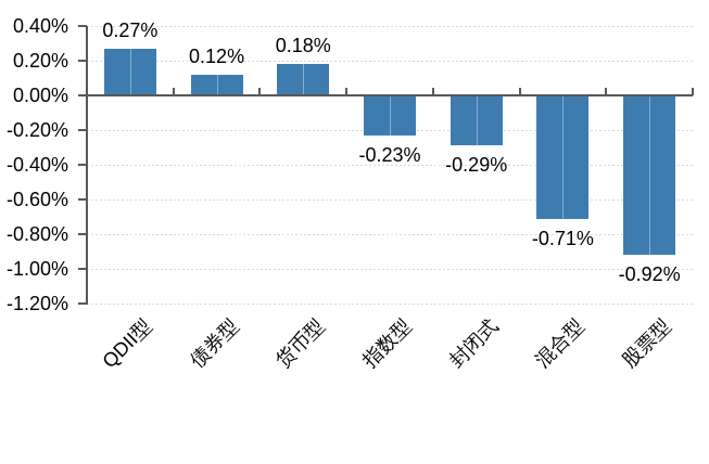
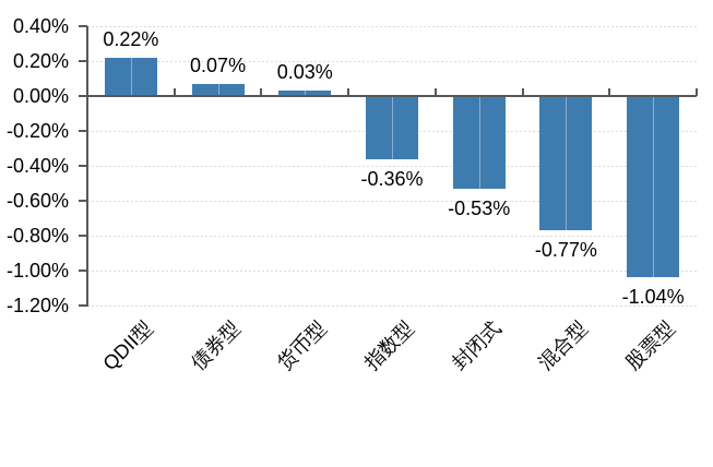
QDII型: 0.27% -> 0.22%
债券型: 0.12% -> 0.07%
货币型: 0.18% -> 0.03%
指数型: -0.23% -> -0.36%
封闭式: -0.29% -> -0.53%
混合型: -0.71% -> -0.77%
股票型: -0.92% -> -1.04%
